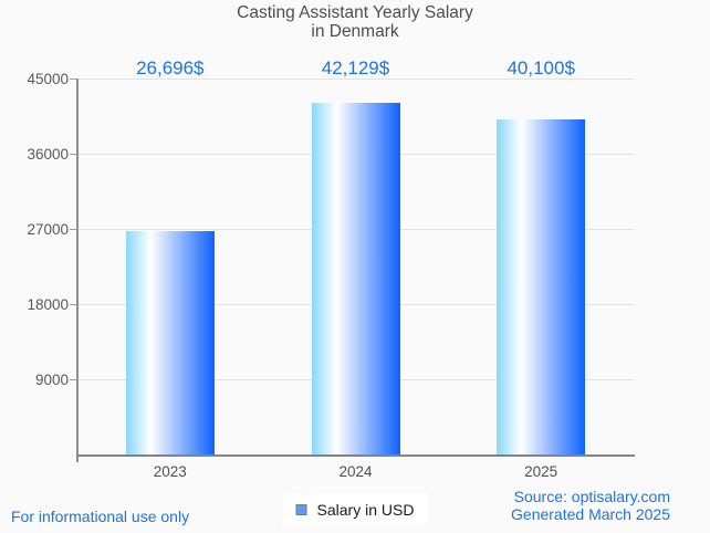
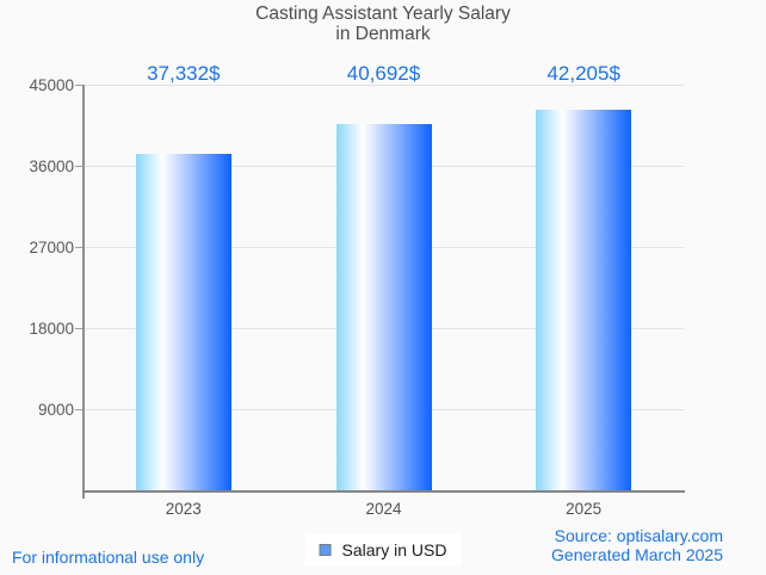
2023: 26,696 -> 37,332
2024: 42,129 -> 40,692
2025: 40,100 -> 42,205
